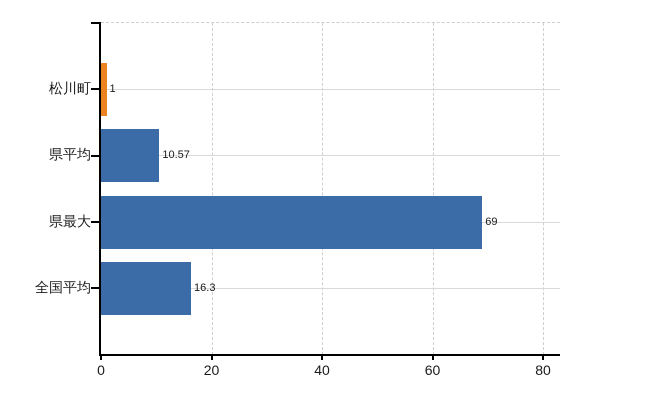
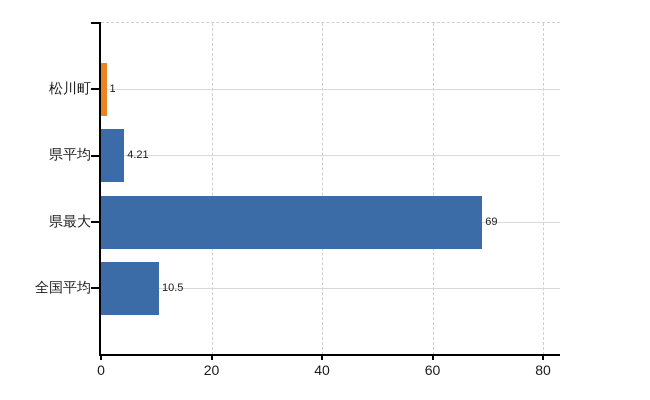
県平均: 10.57 -> 4.21
全国平均: 16.3 -> 10.5
